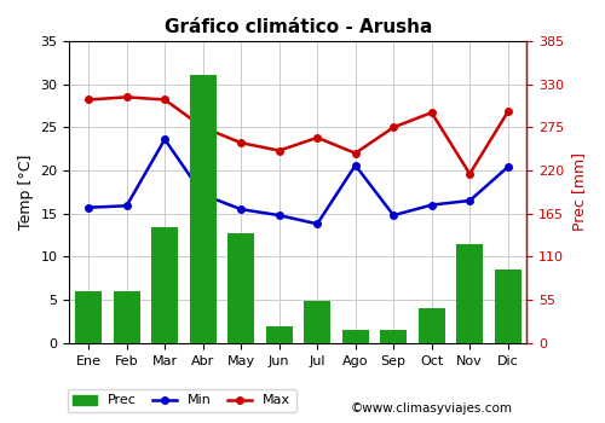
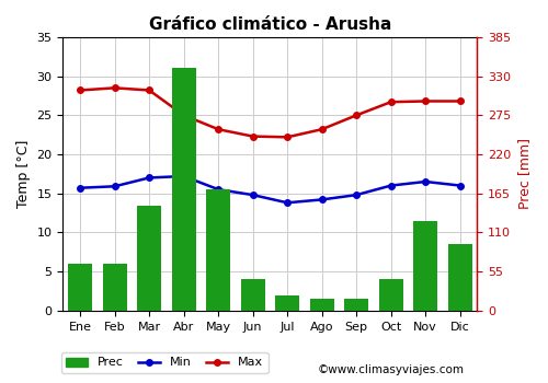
Min/Mar: 23.6 -> 17.0
Prec/May: 140 -> 170
Prec/Jun: 22 -> 44
Prec/Jul: 54 -> 22
Max/Jul: 23.8 -> 22.2
Min/Ago: 20.6 -> 14.2
Max/Ago: 22.0 -> 23.2
Max/Nov: 19.6 -> 26.8
Min/Dic: 20.4 -> 16.0
